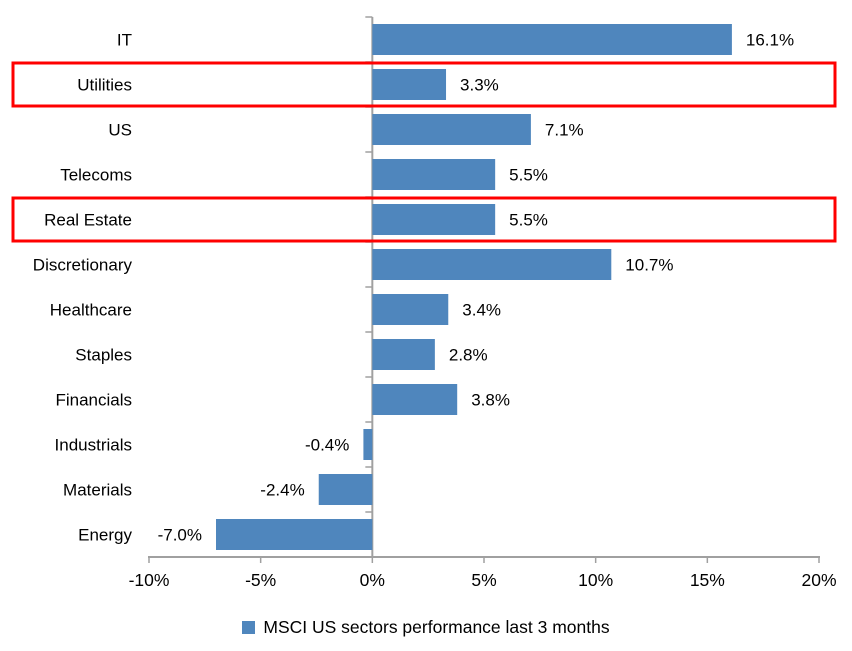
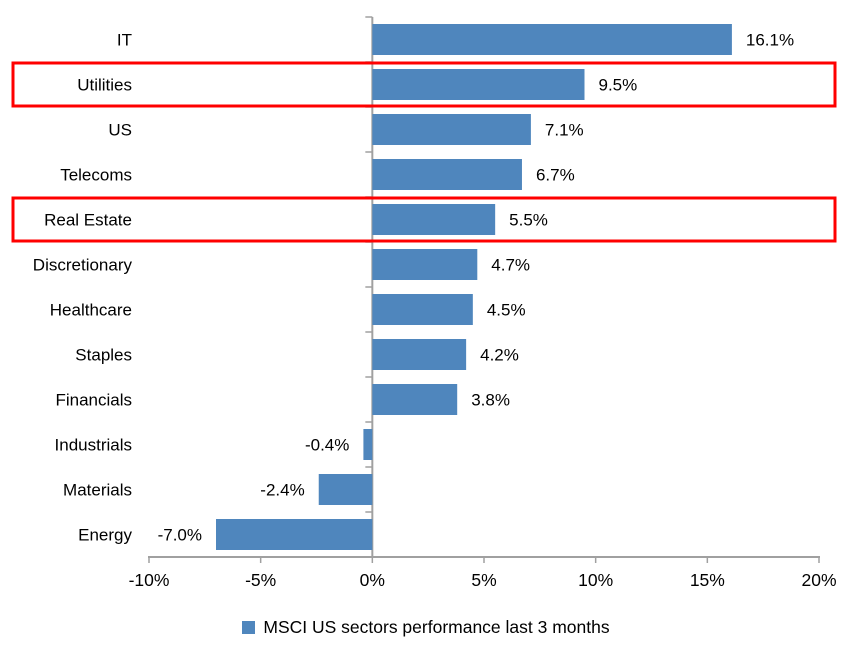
Utilities: 3.3% -> 9.5%
Telecoms: 5.5% -> 6.7%
Discretionary: 10.7% -> 4.7%
Healthcare: 3.4% -> 4.5%
Staples: 2.8% -> 4.2%
